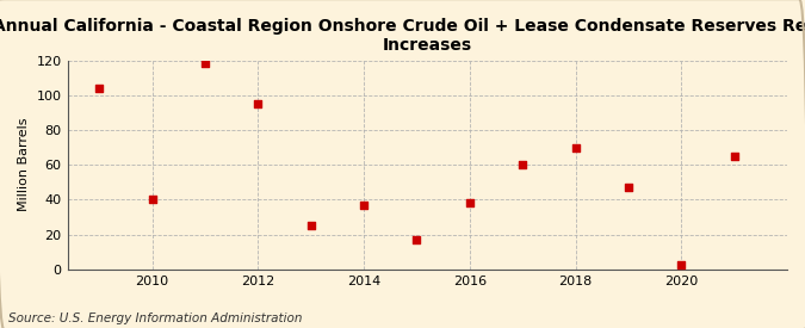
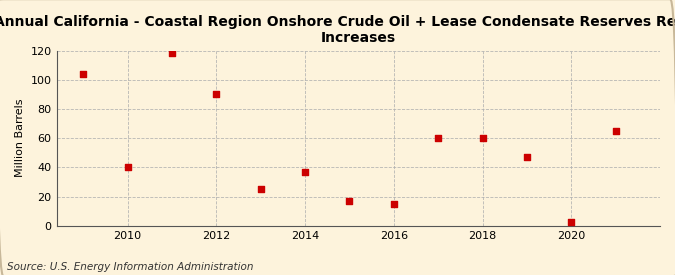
2012: 95 -> 90
2016: 38 -> 15
2018: 70 -> 60
